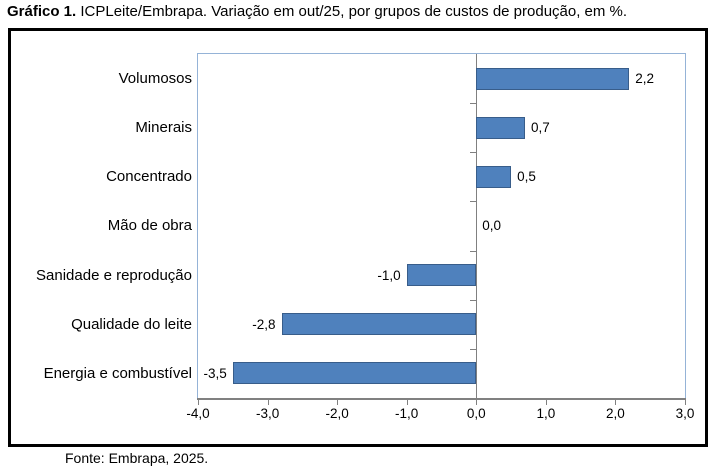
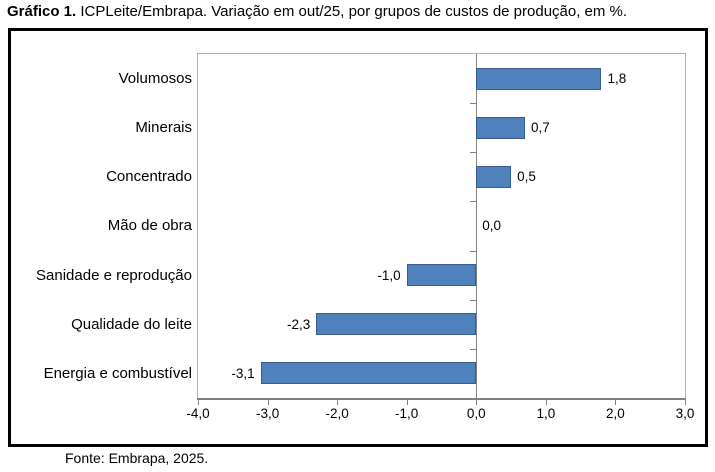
Volumosos: 2,2 -> 1,8
Qualidade do leite: -2,8 -> -2,3
Energia e combustível: -3,5 -> -3,1
